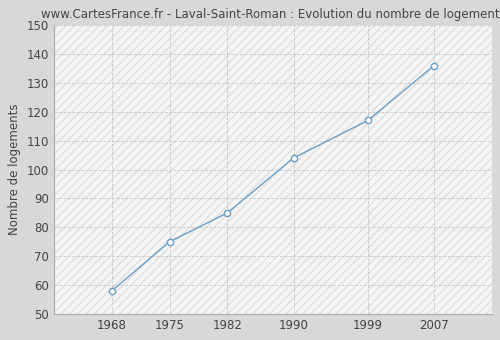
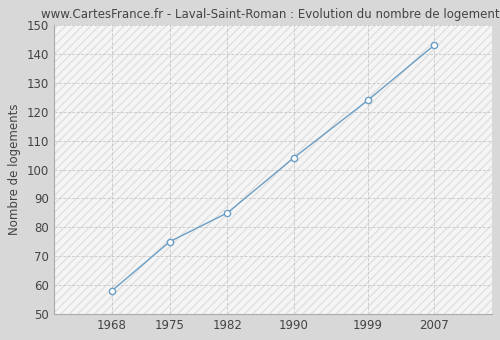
1999: 117 -> 124
2007: 136 -> 143
